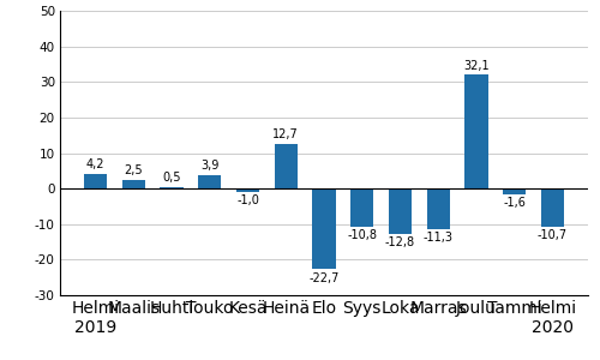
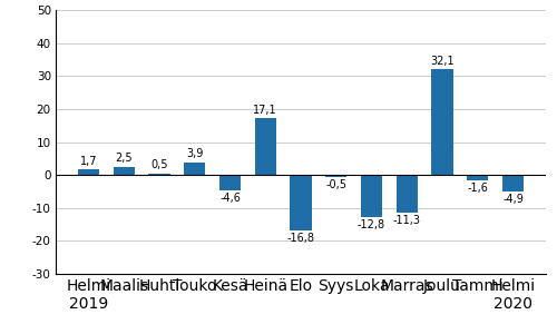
Helmi 2019: 4,2 -> 1,7
Kesä: -1,0 -> -4,6
Heinä: 12,7 -> 17,1
Elo: -22,7 -> -16,8
Syys: -10,8 -> -0,5
Helmi 2020: -10,7 -> -4,9
